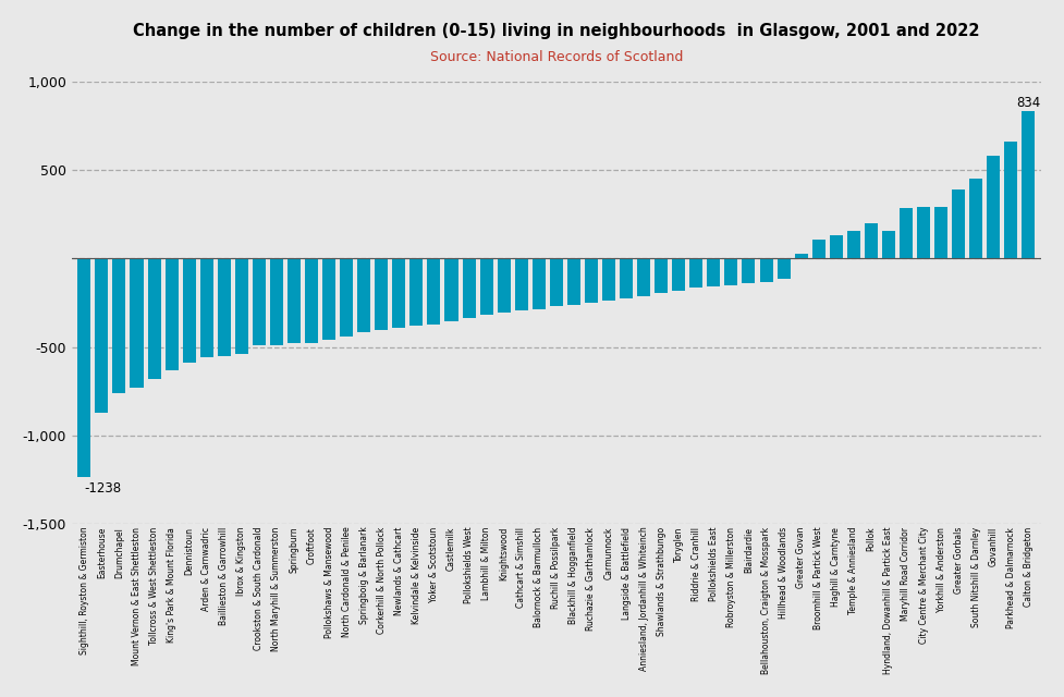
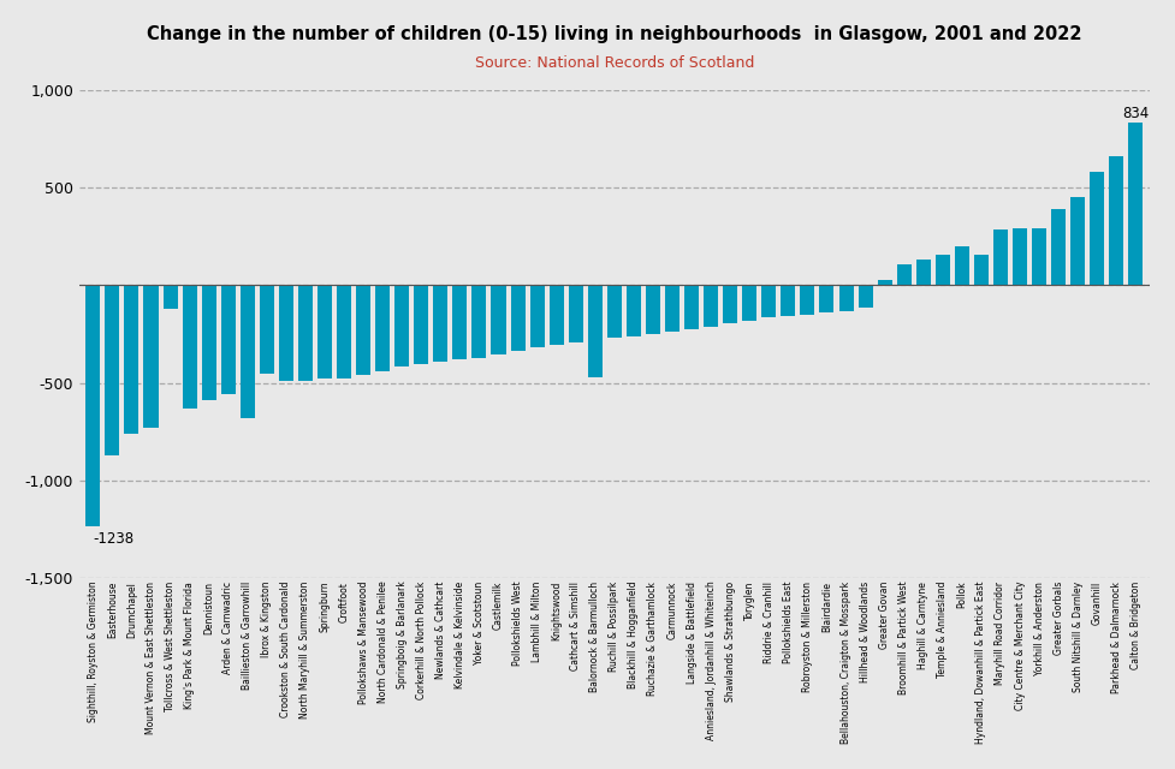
Tollcross & West Shettleston: -680 -> -120
Baillieston & Garrowhill: -550 -> -680
Ibrox & Kingston: -540 -> -450
Balornock & Barmulloch: -280 -> -470
